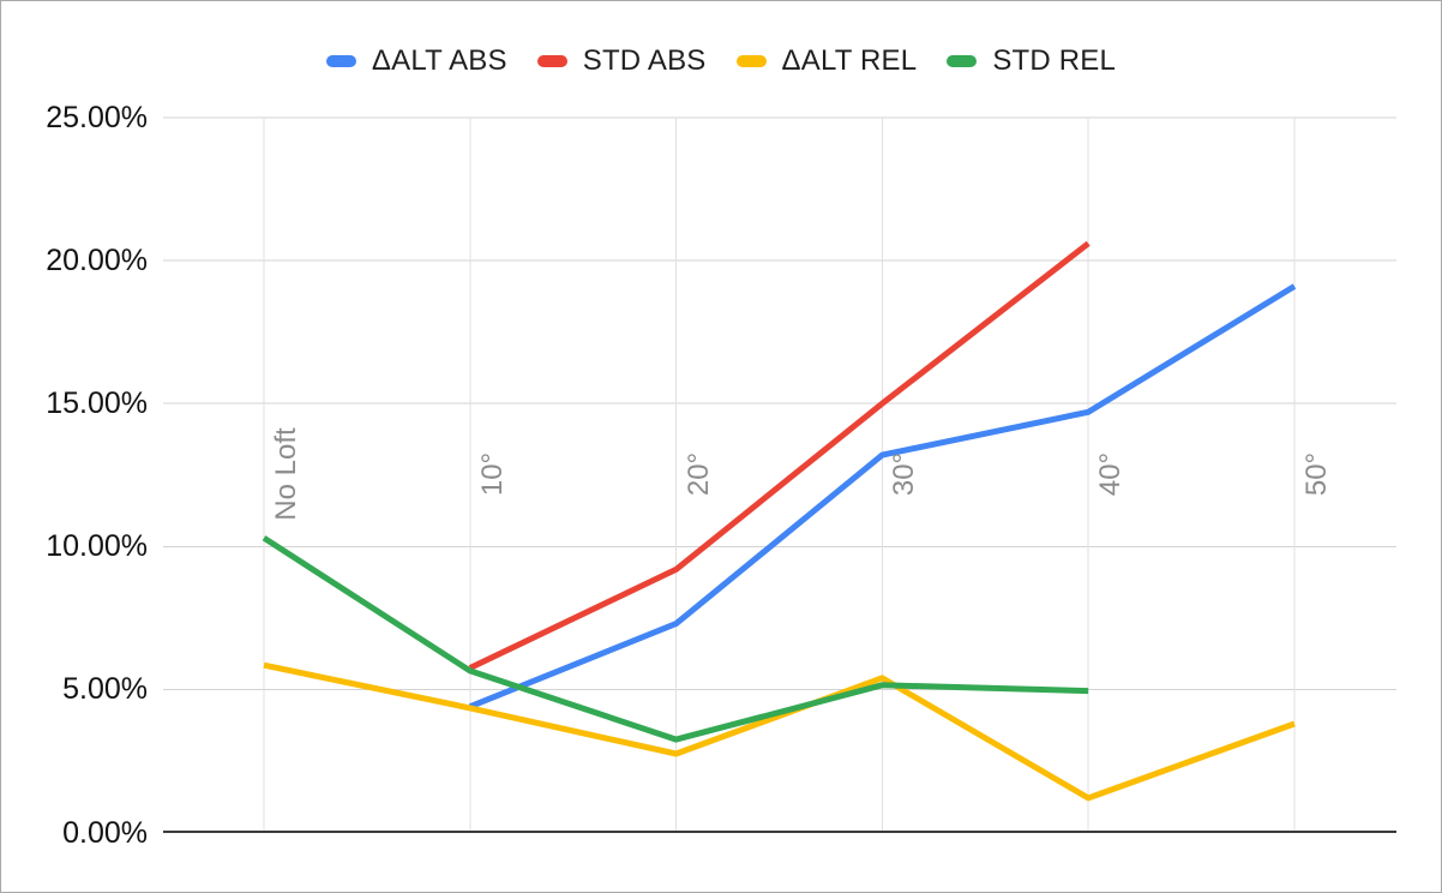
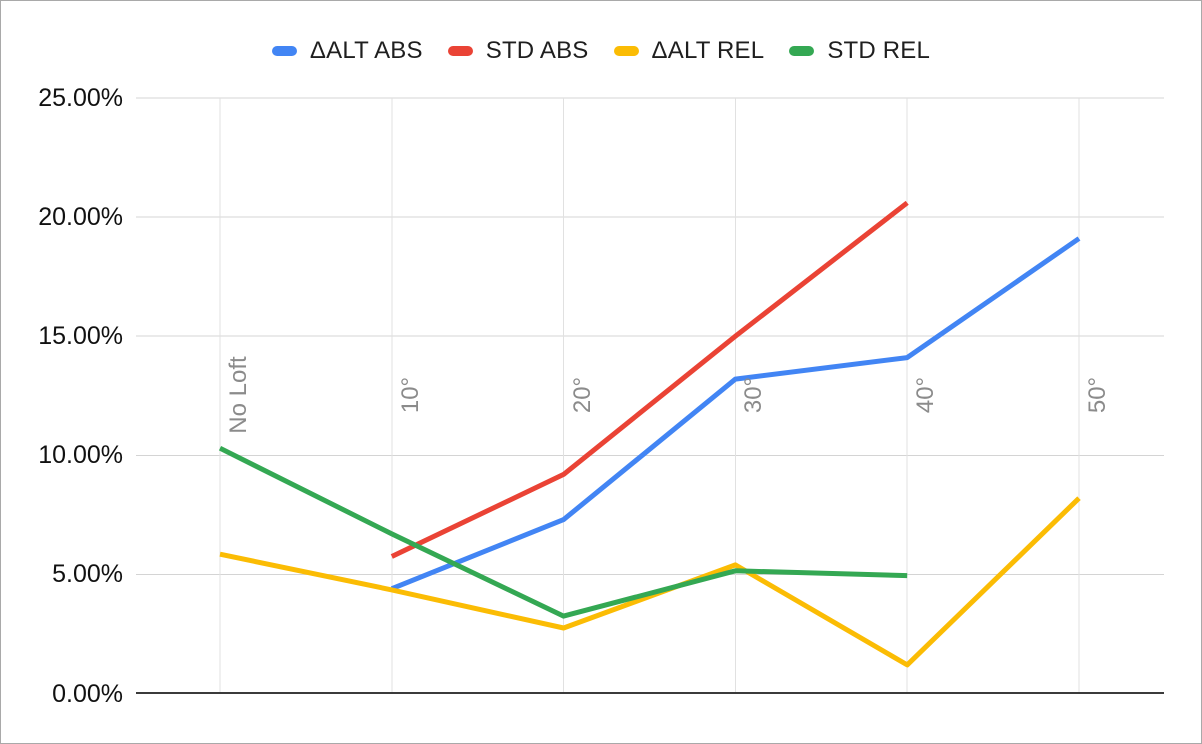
STD REL/10°: 5.7% -> 6.7%
ΔALT ABS/40°: 14.7% -> 14.1%
ΔALT REL/50°: 3.8% -> 8.2%
